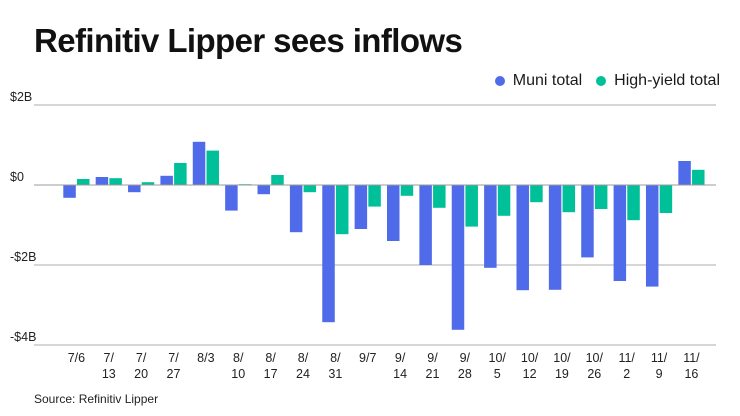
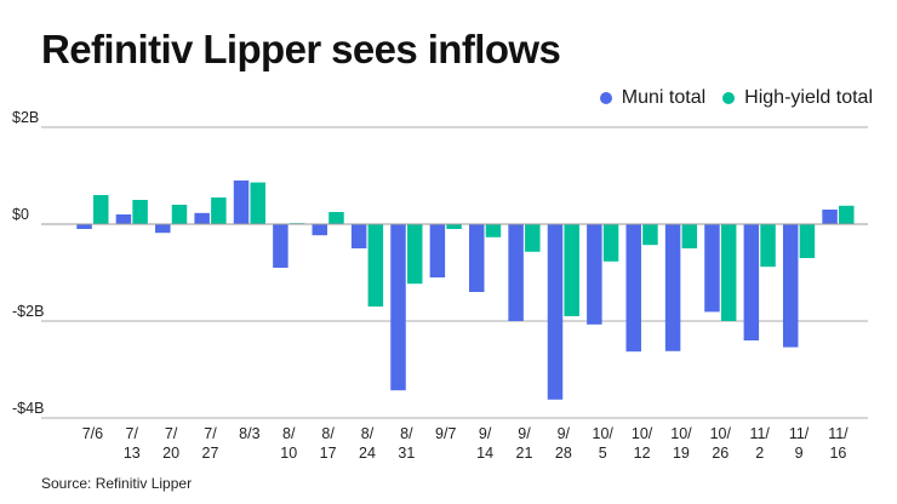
Muni total/7/6: -$0.3B -> -$0.1B
High-yield total/7/6: $0.1B -> $0.6B
High-yield total/7/13: $0.2B -> $0.5B
High-yield total/7/20: $0.1B -> $0.4B
Muni total/8/3: $1.1B -> $0.9B
Muni total/8/10: -$0.6B -> -$0.9B
Muni total/8/24: -$1.2B -> -$0.5B
High-yield total/8/24: -$0.2B -> -$1.7B
High-yield total/9/7: -$0.5B -> -$0.1B
High-yield total/9/28: -$1.0B -> -$1.9B
High-yield total/10/19: -$0.7B -> -$0.5B
High-yield total/10/26: -$0.6B -> -$2.0B
Muni total/11/16: $0.6B -> $0.3B
